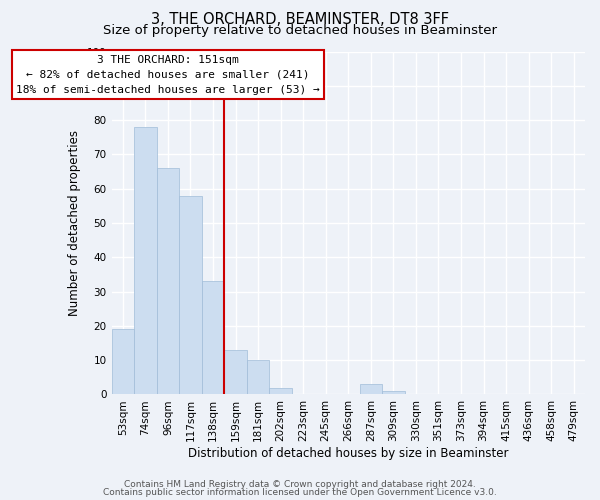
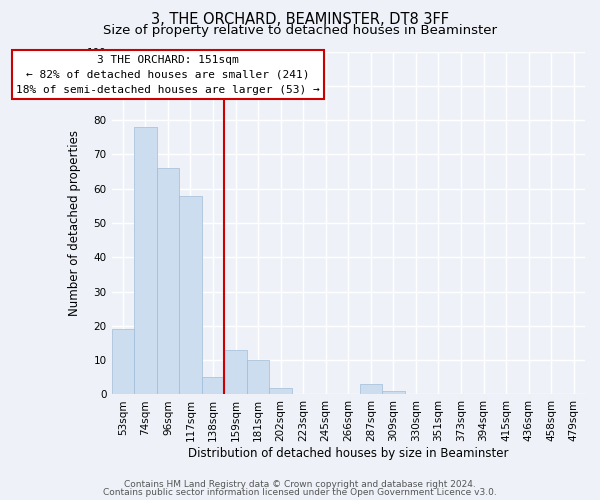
138sqm: 33 -> 5
